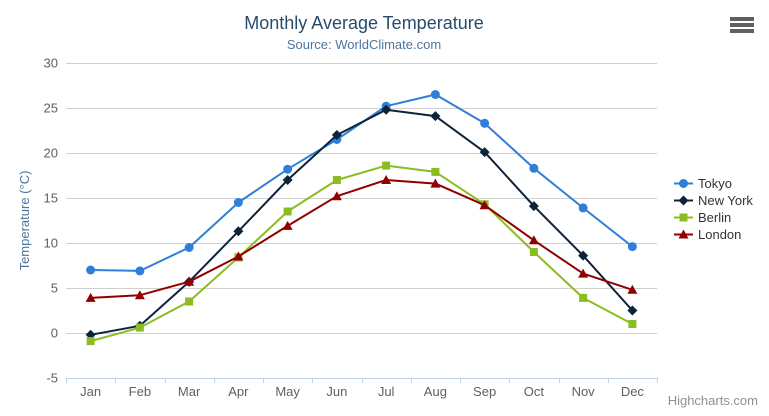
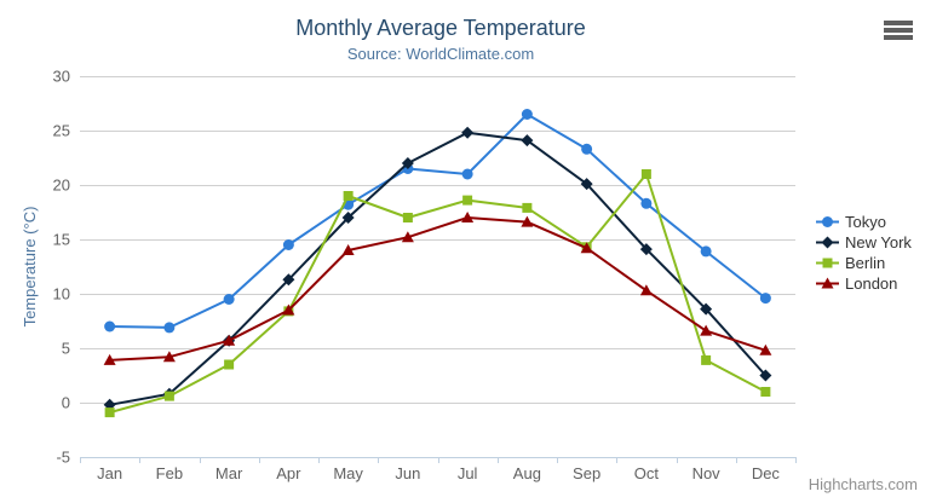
Berlin/May: 14 -> 19
London/May: 12 -> 14
Tokyo/Jul: 25 -> 21
Berlin/Oct: 9 -> 21
